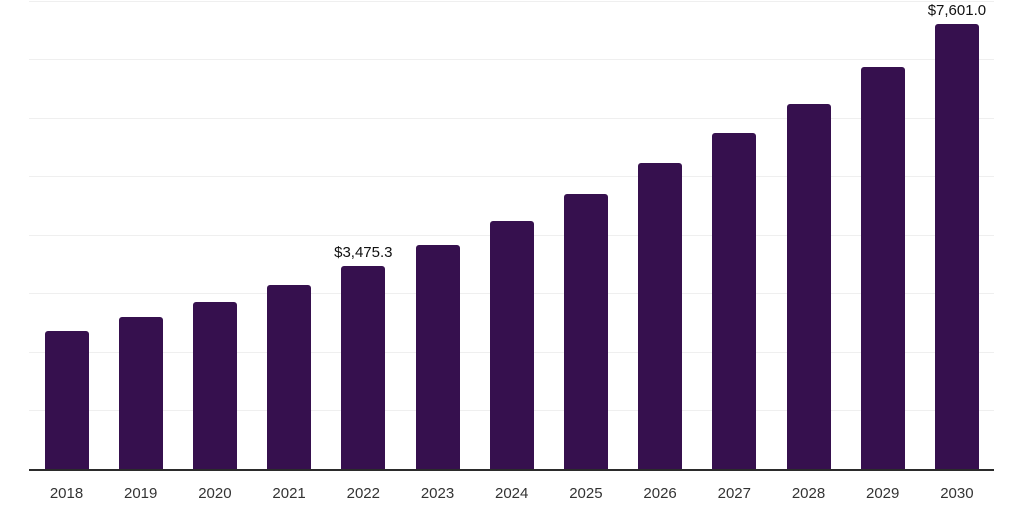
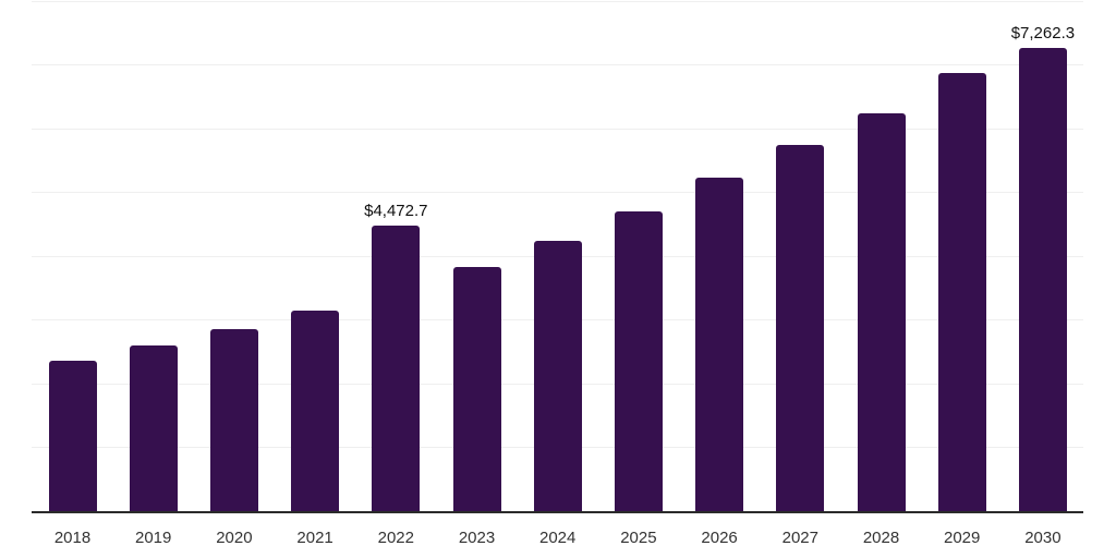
2022: $3,475.3 -> $4,472.7
2030: $7,601.0 -> $7,262.3
